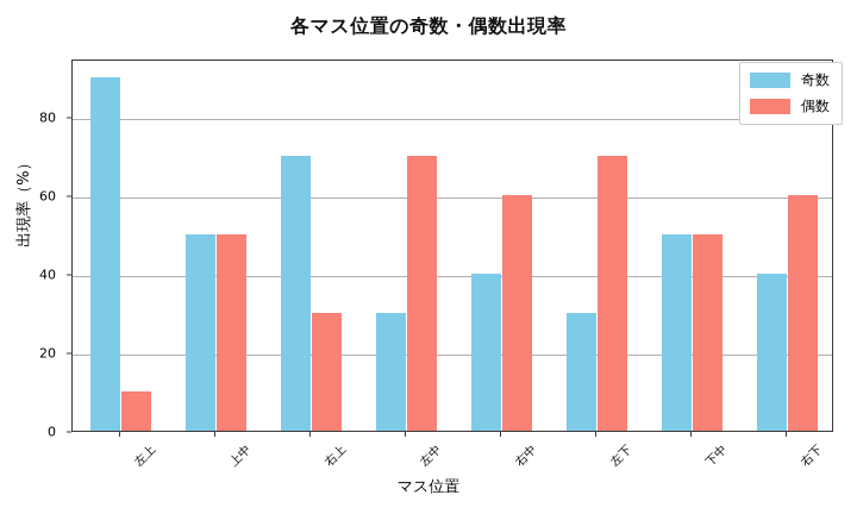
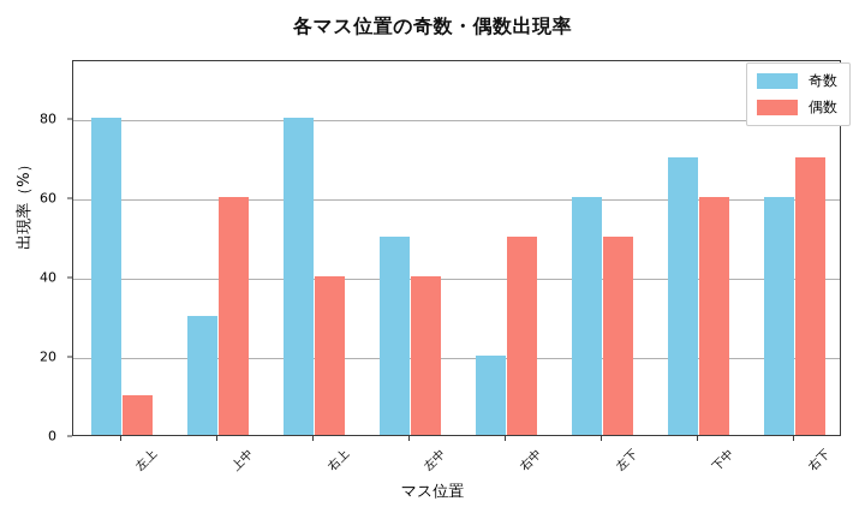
奇数/左上: 90 -> 80
奇数/上中: 50 -> 30
偶数/上中: 50 -> 60
奇数/右上: 70 -> 80
偶数/右上: 30 -> 40
奇数/左中: 30 -> 50
偶数/左中: 70 -> 40
奇数/右中: 40 -> 20
偶数/右中: 60 -> 50
奇数/左下: 30 -> 60
偶数/左下: 70 -> 50
奇数/下中: 50 -> 70
偶数/下中: 50 -> 60
奇数/右下: 40 -> 60
偶数/右下: 60 -> 70
